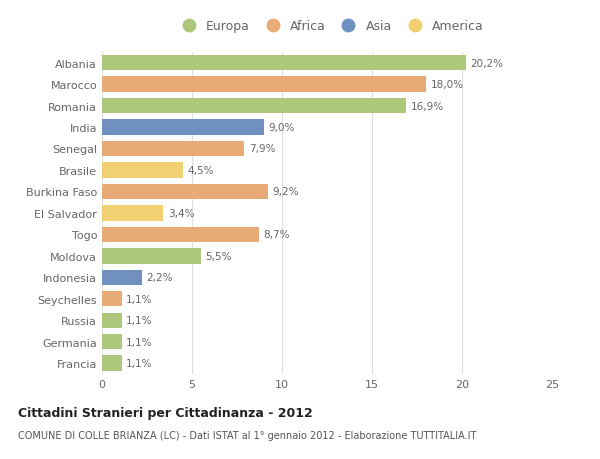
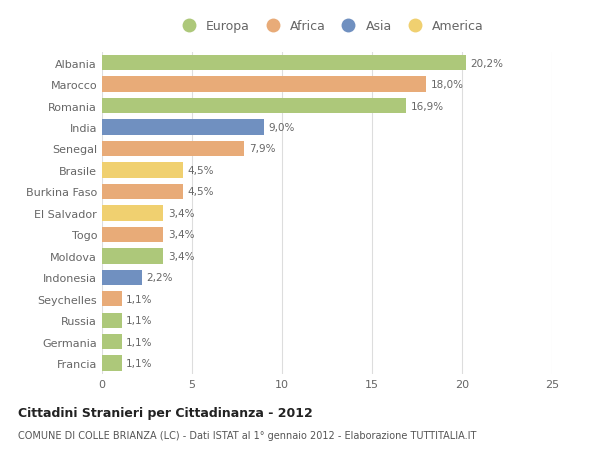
Burkina Faso: 9,2% -> 4,5%
Togo: 8,7% -> 3,4%
Moldova: 5,5% -> 3,4%
